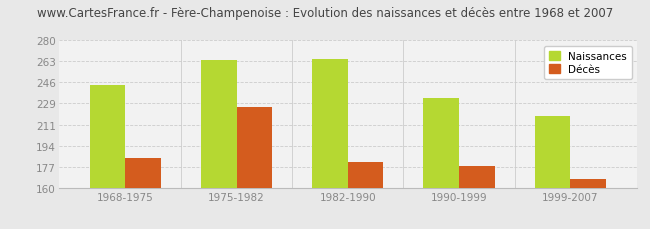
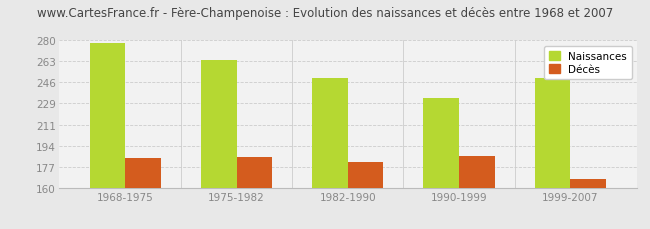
Naissances/1968-1975: 244 -> 278
Décès/1975-1982: 226 -> 185
Naissances/1982-1990: 265 -> 249
Décès/1990-1999: 178 -> 186
Naissances/1999-2007: 218 -> 249
